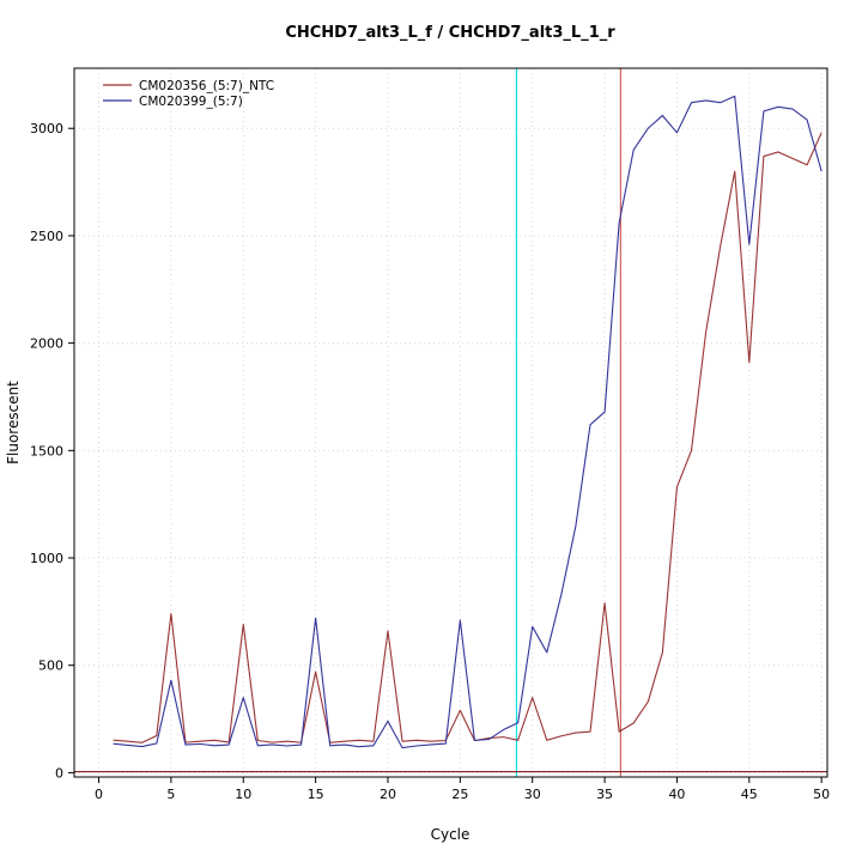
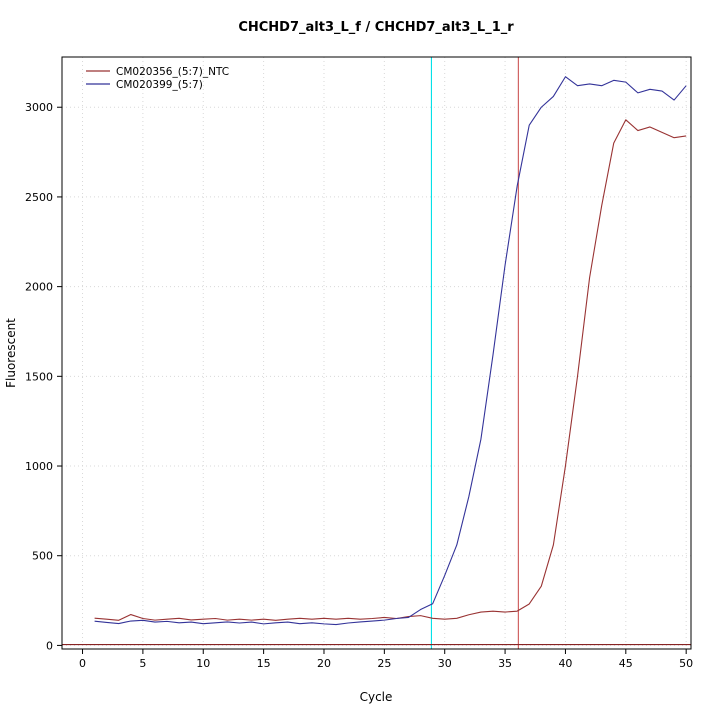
CM020356_(5:7)_NTC/5: 740 -> 150
CM020399_(5:7)/5: 430 -> 140
CM020356_(5:7)_NTC/10: 690 -> 150
CM020399_(5:7)/10: 350 -> 120
CM020356_(5:7)_NTC/15: 470 -> 150
CM020399_(5:7)/15: 720 -> 120
CM020356_(5:7)_NTC/20: 660 -> 150
CM020399_(5:7)/20: 240 -> 120
CM020356_(5:7)_NTC/25: 290 -> 160
CM020399_(5:7)/25: 710 -> 140
CM020356_(5:7)_NTC/30: 350 -> 150
CM020399_(5:7)/30: 680 -> 390
CM020356_(5:7)_NTC/35: 790 -> 190
CM020399_(5:7)/35: 1680 -> 2120
CM020356_(5:7)_NTC/40: 1330 -> 1000
CM020399_(5:7)/40: 2980 -> 3170
CM020356_(5:7)_NTC/45: 1910 -> 2930
CM020399_(5:7)/45: 2460 -> 3140
CM020356_(5:7)_NTC/50: 2980 -> 2840
CM020399_(5:7)/50: 2800 -> 3120
